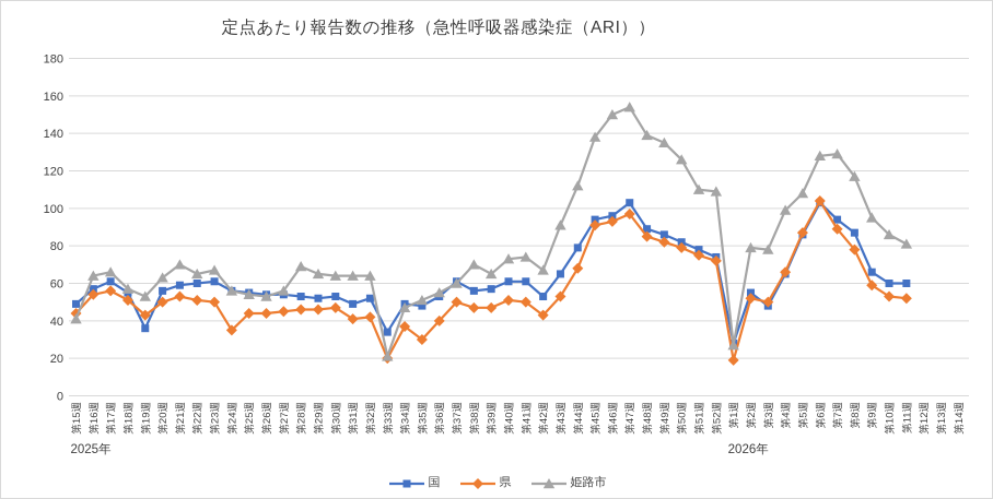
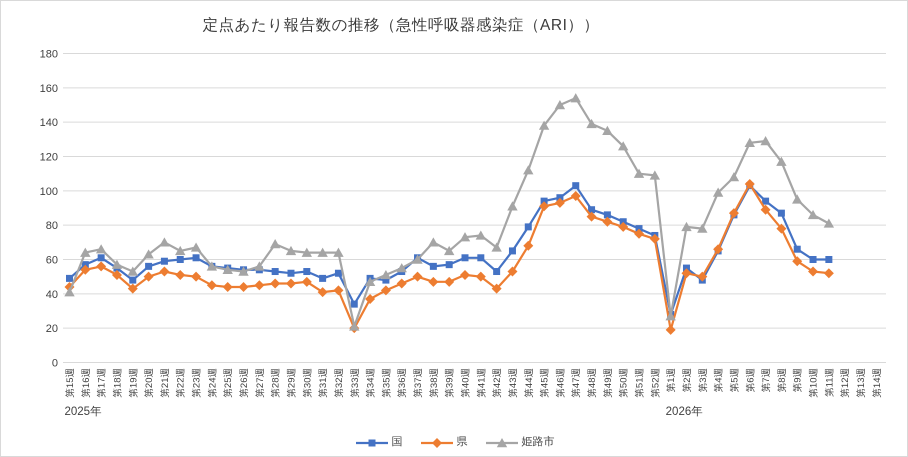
国/第19週: 36 -> 48
県/第24週: 35 -> 45
県/第35週: 30 -> 42
県/第36週: 40 -> 46
